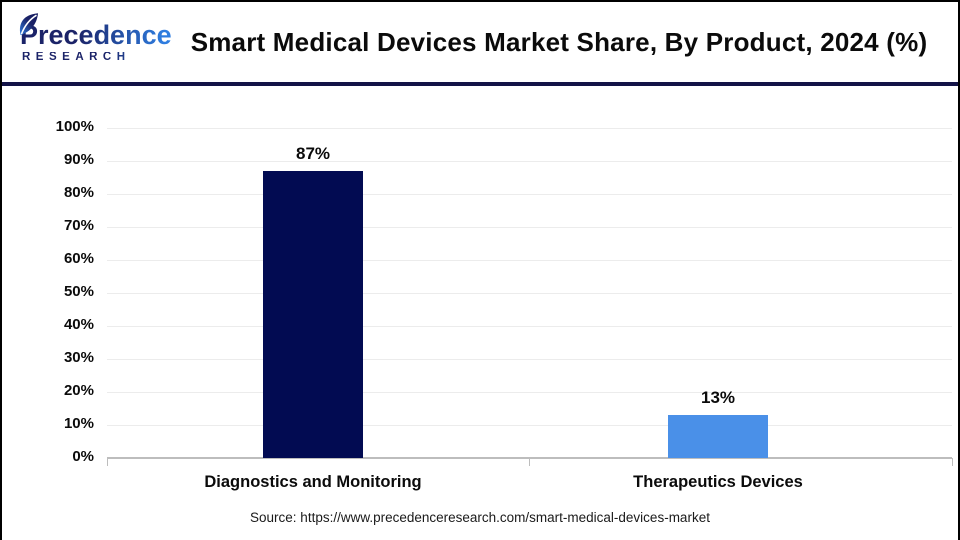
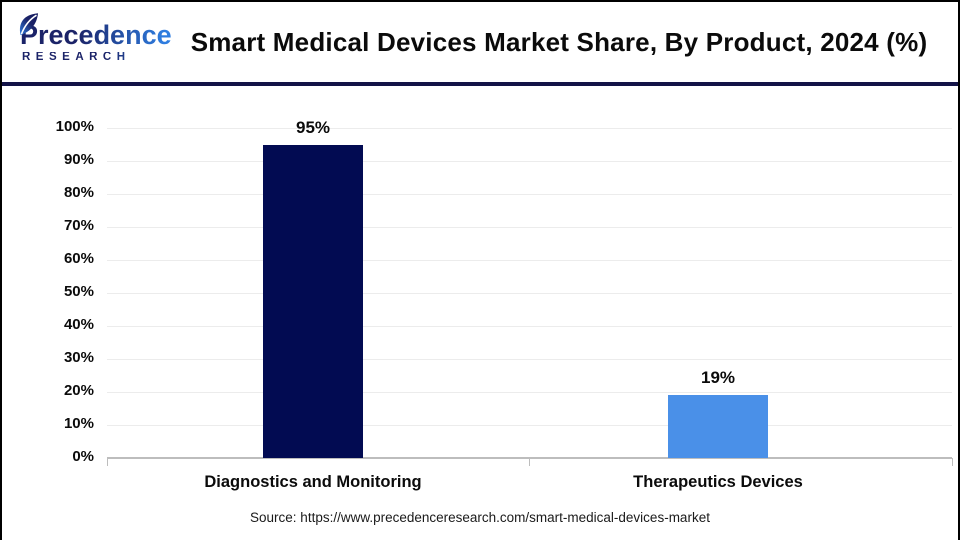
Diagnostics and Monitoring: 87% -> 95%
Therapeutics Devices: 13% -> 19%
